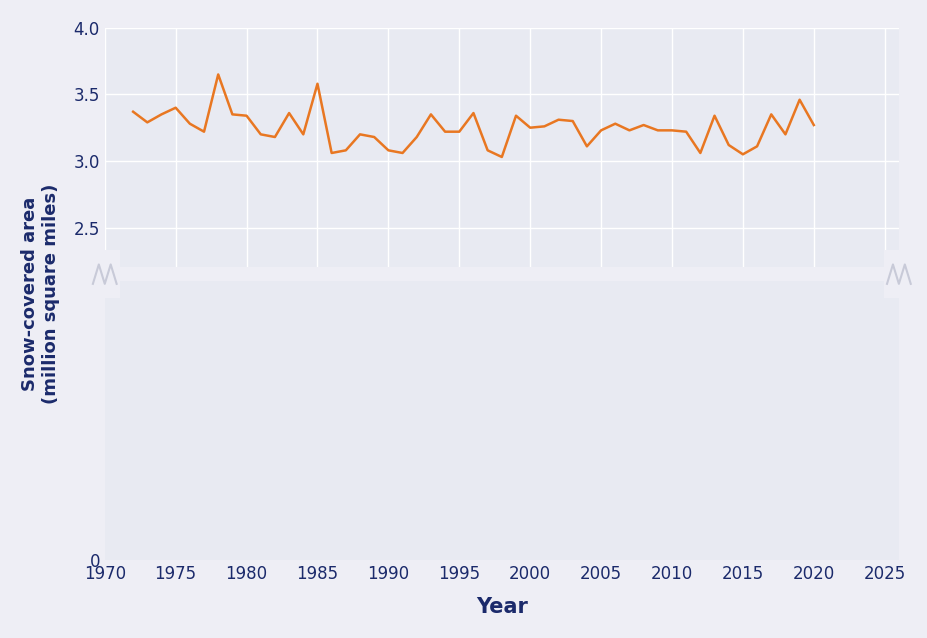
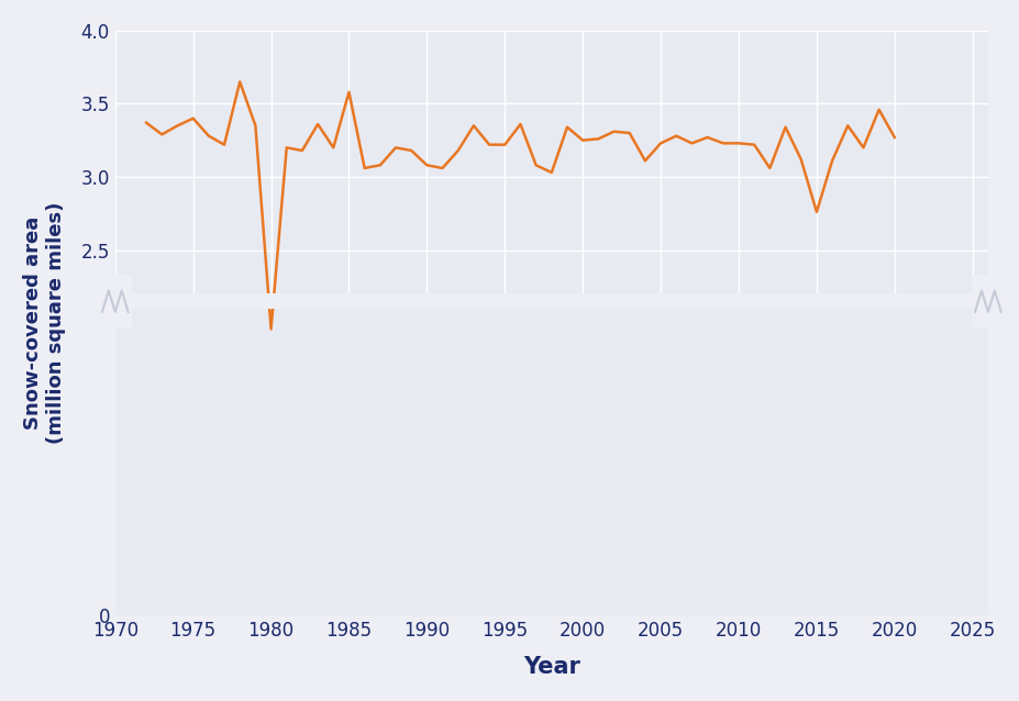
1980: 3.34 -> 1.96
2015: 3.05 -> 2.76
